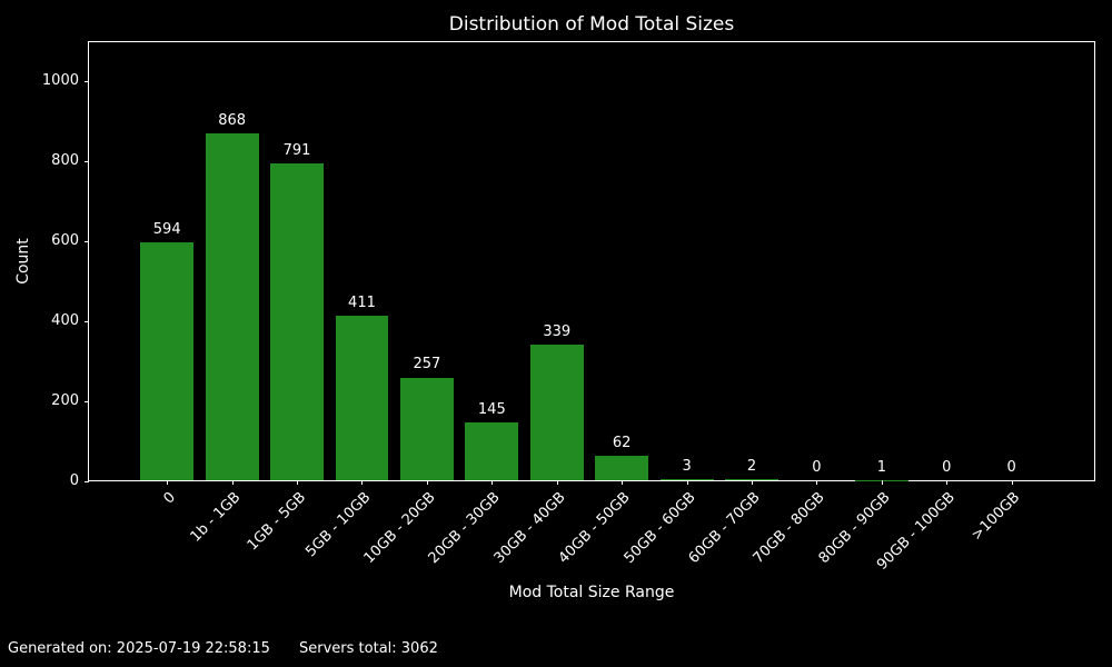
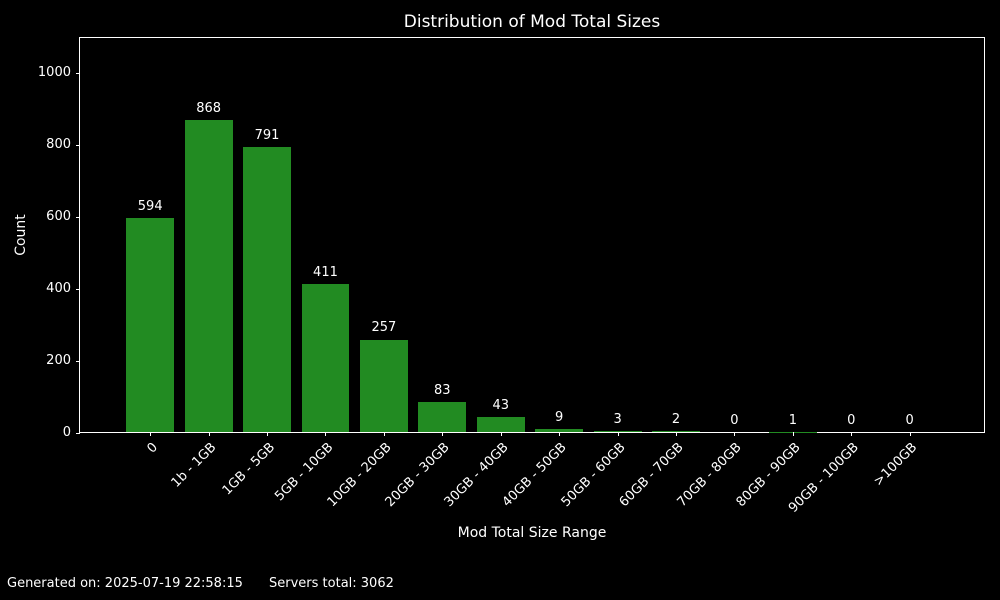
20GB - 30GB: 145 -> 83
30GB - 40GB: 339 -> 43
40GB - 50GB: 62 -> 9
